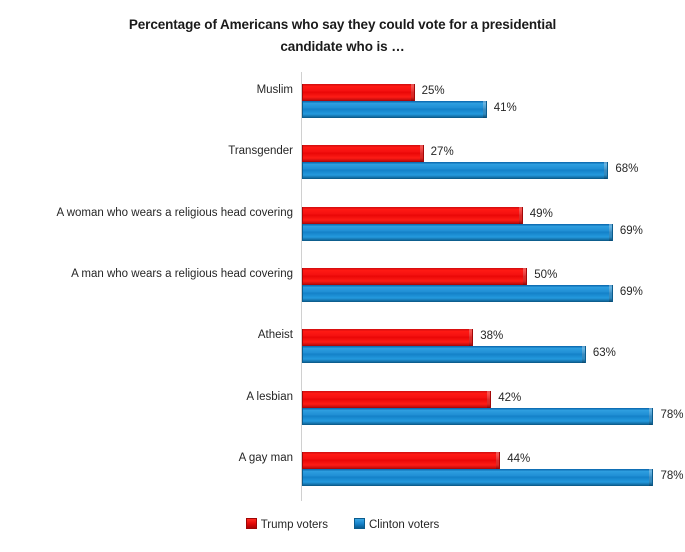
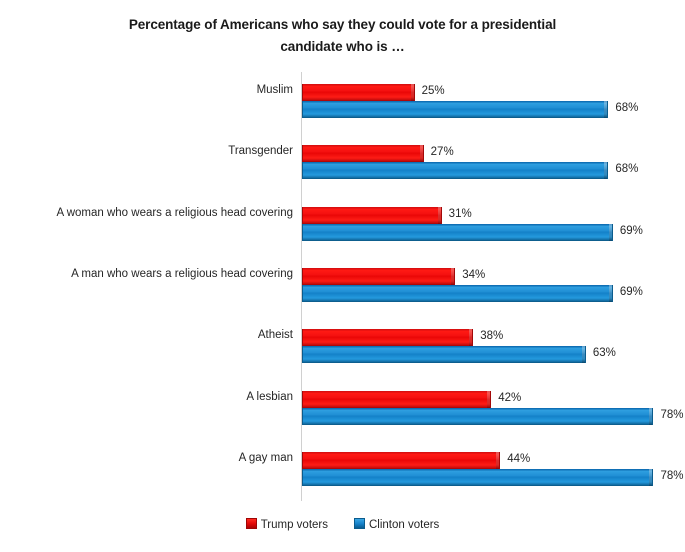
Clinton voters/Muslim: 41% -> 68%
Trump voters/A woman who wears a religious head covering: 49% -> 31%
Trump voters/A man who wears a religious head covering: 50% -> 34%
